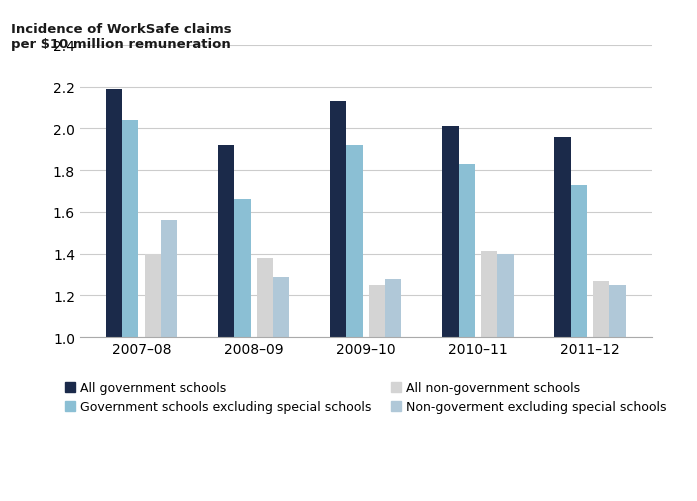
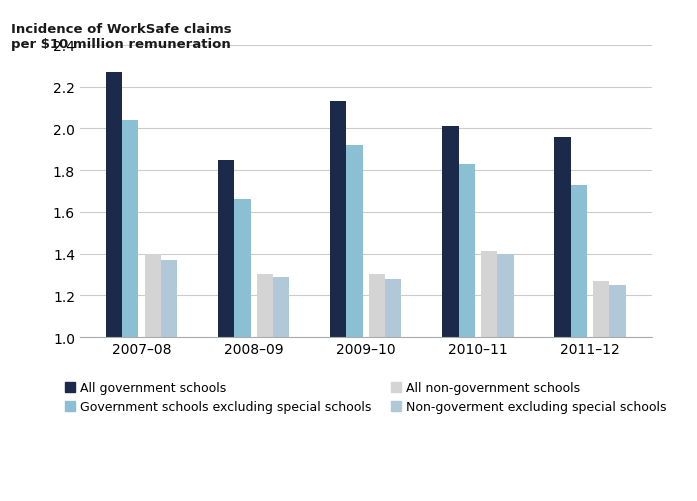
All government schools/2007–08: 2.19 -> 2.27
Non-goverment excluding special schools/2007–08: 1.56 -> 1.37
All government schools/2008–09: 1.92 -> 1.85
All non-government schools/2008–09: 1.38 -> 1.30
All non-government schools/2009–10: 1.25 -> 1.30
